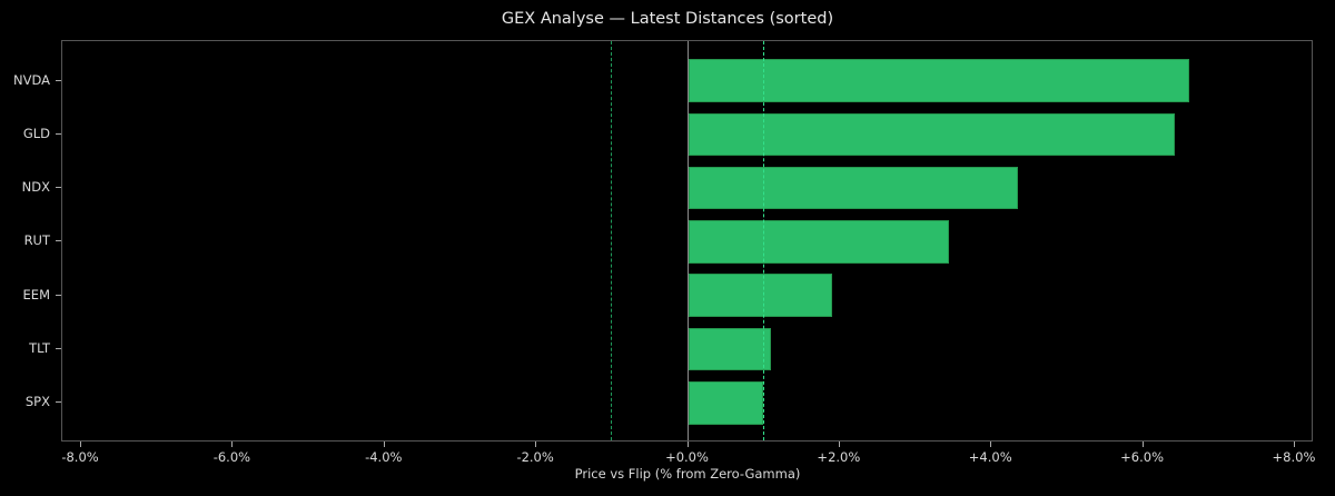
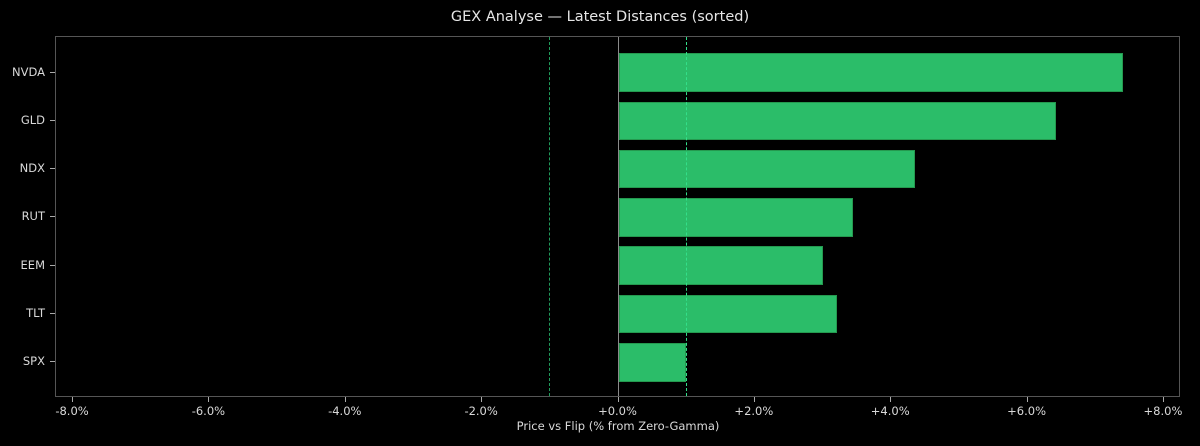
NVDA: 6.6% -> 7.4%
EEM: 1.9% -> 3.0%
TLT: 1.1% -> 3.2%
